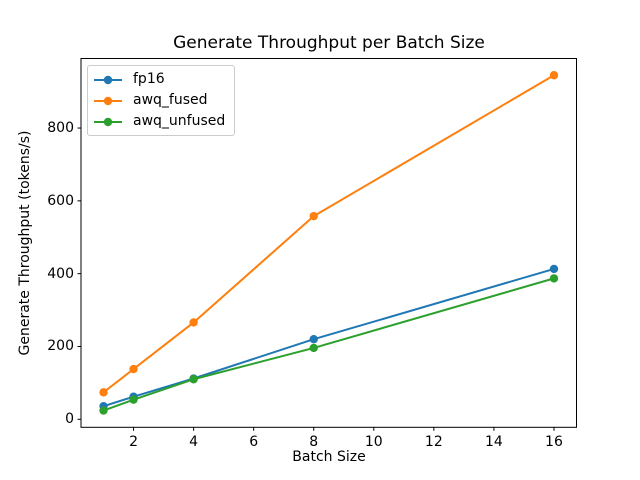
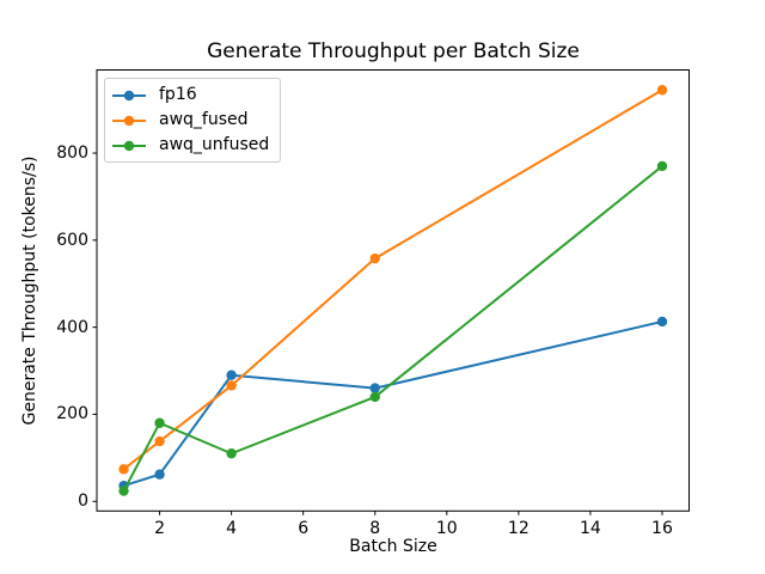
awq_unfused/2: 50 -> 180
fp16/4: 110 -> 290
fp16/8: 220 -> 260
awq_unfused/8: 200 -> 240
awq_unfused/16: 390 -> 770
